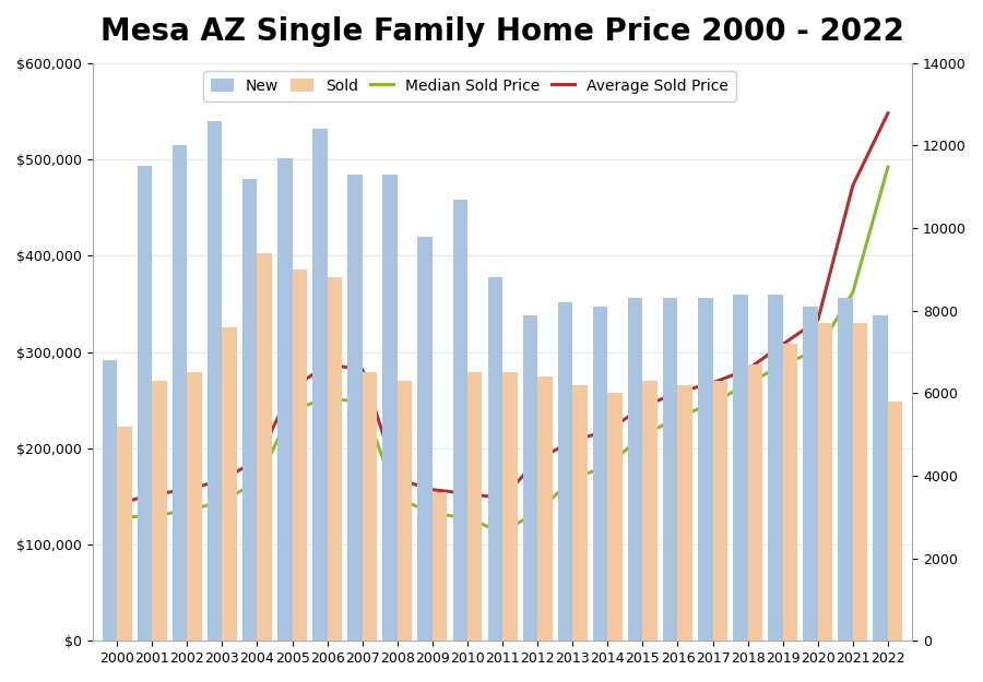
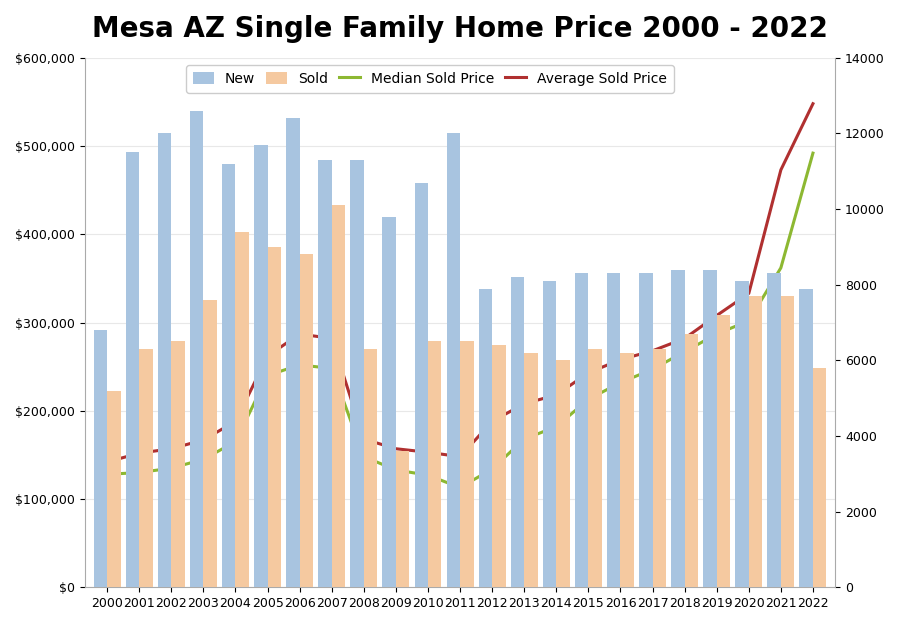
Sold/2007: 6500 -> 10100
New/2011: 8800 -> 12000
